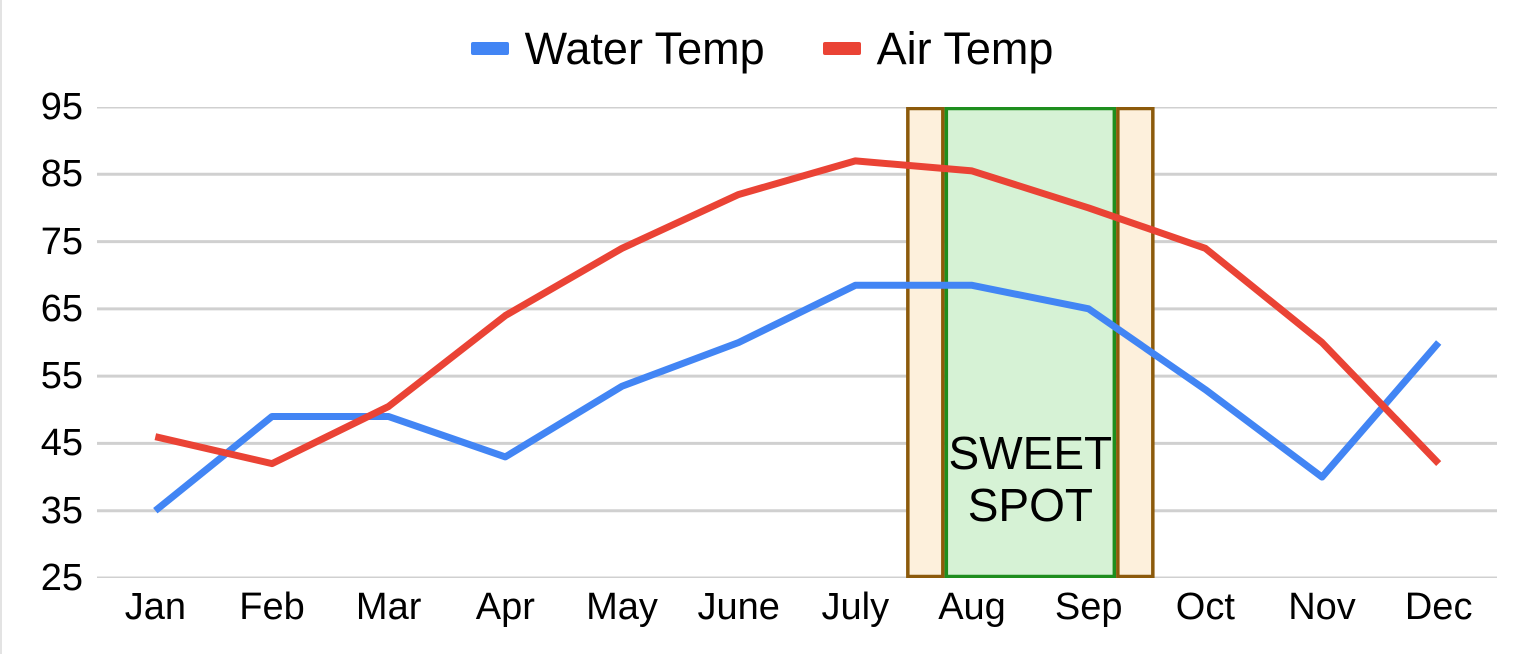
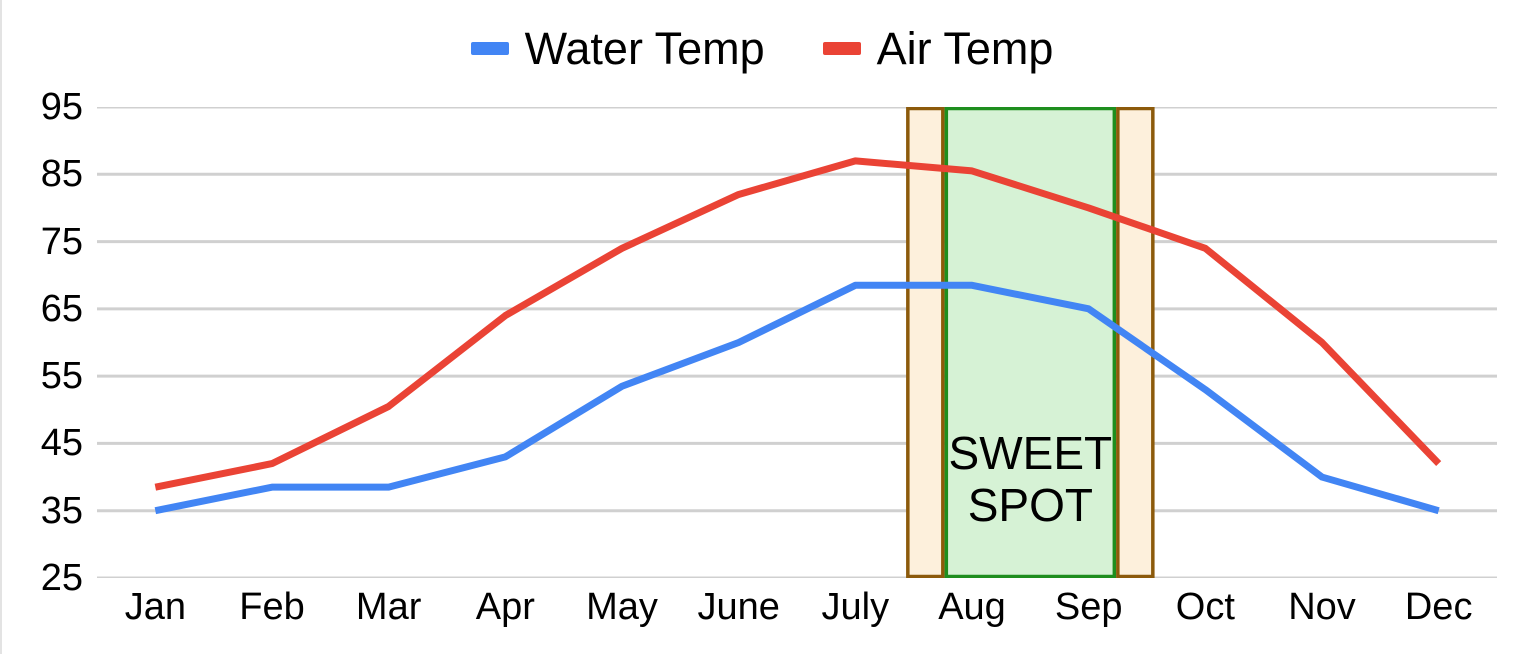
Air Temp/Jan: 46 -> 38
Water Temp/Feb: 49 -> 38
Water Temp/Mar: 49 -> 38
Water Temp/Dec: 60 -> 35
